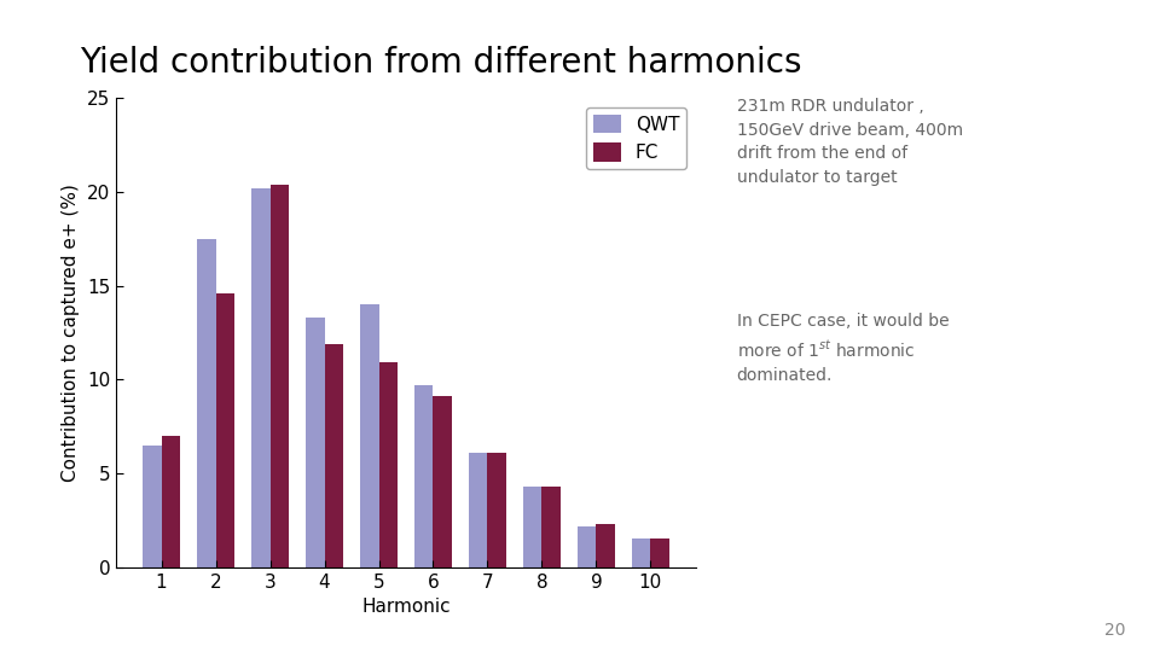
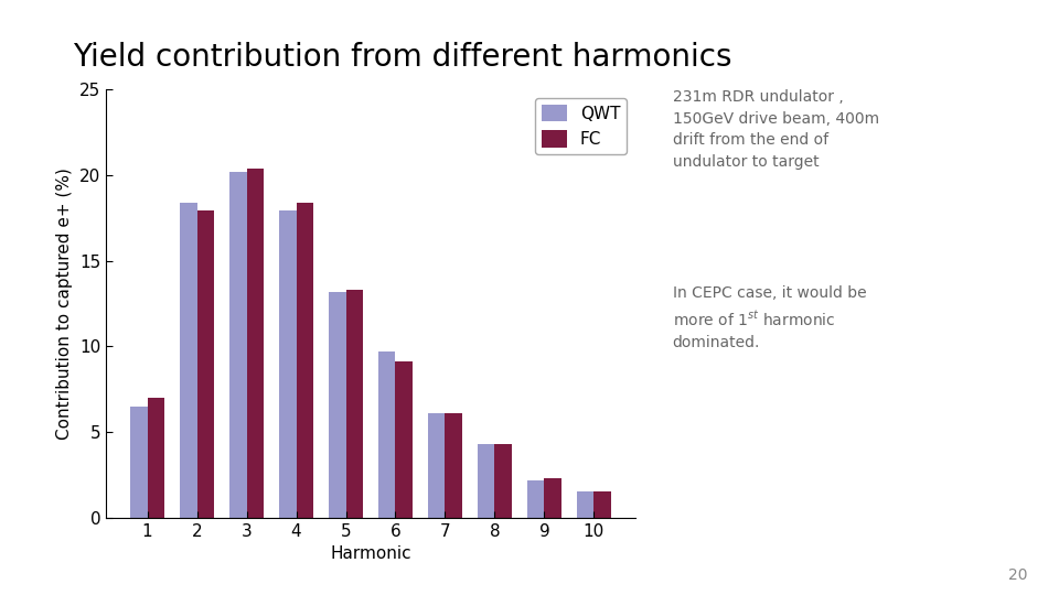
QWT/2: 17.5 -> 18.4
FC/2: 14.6 -> 17.9
QWT/4: 13.3 -> 17.9
FC/4: 11.9 -> 18.4
QWT/5: 14.0 -> 13.2
FC/5: 10.9 -> 13.3
